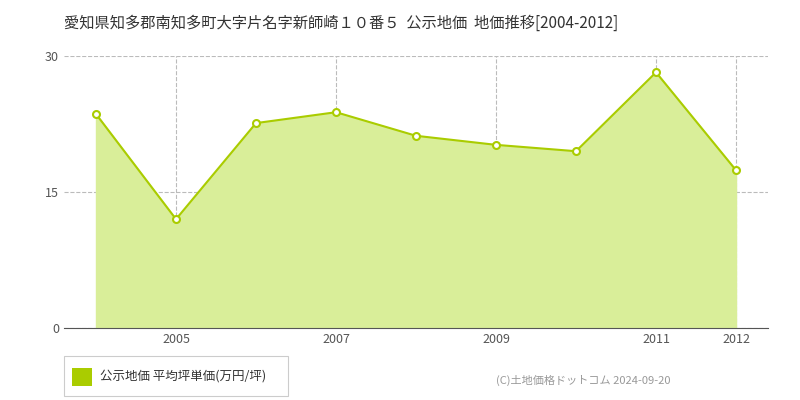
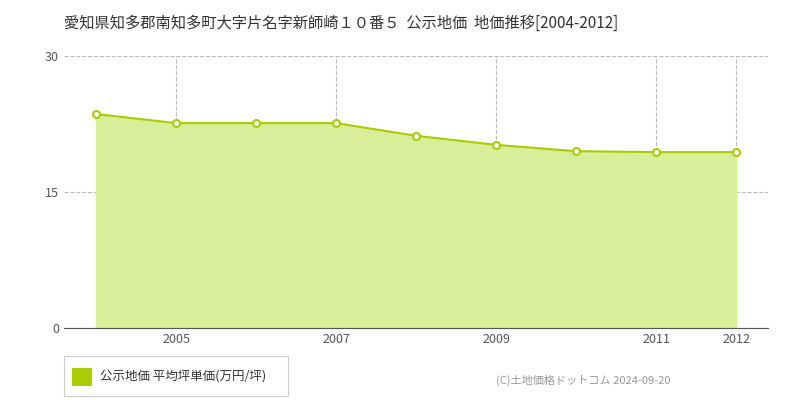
2005: 12.0 -> 22.6
2007: 23.8 -> 22.6
2011: 28.2 -> 19.4
2012: 17.4 -> 19.4
